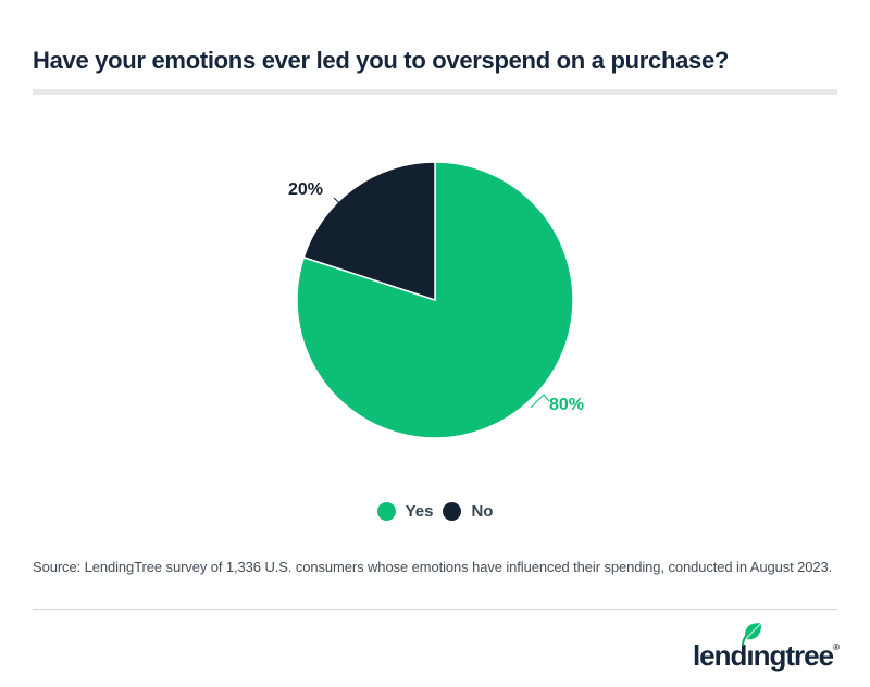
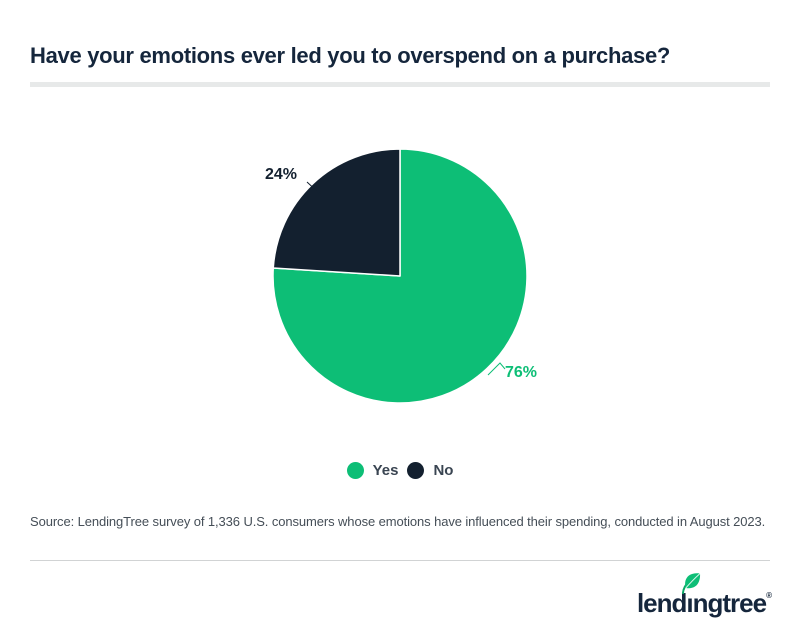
Yes: 80% -> 76%
No: 20% -> 24%
